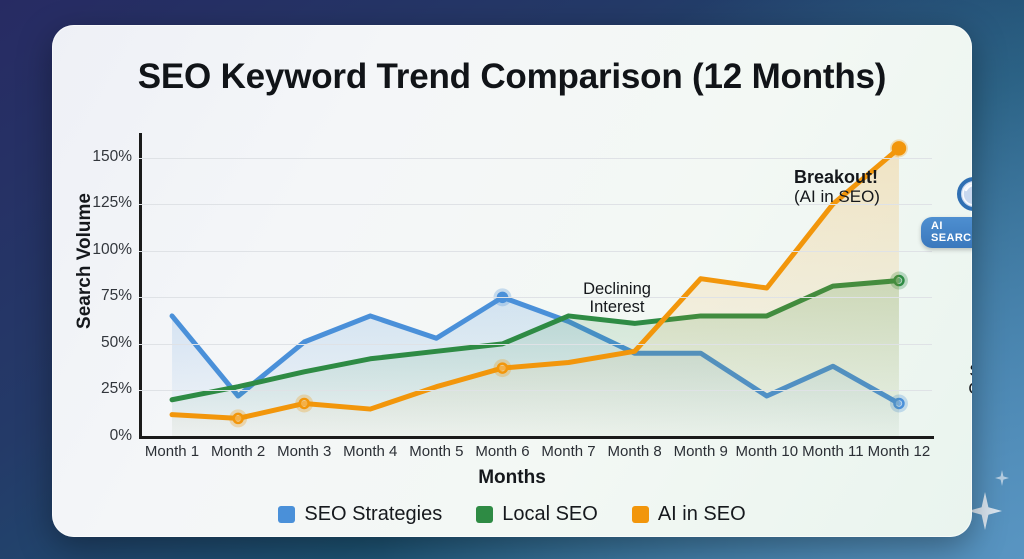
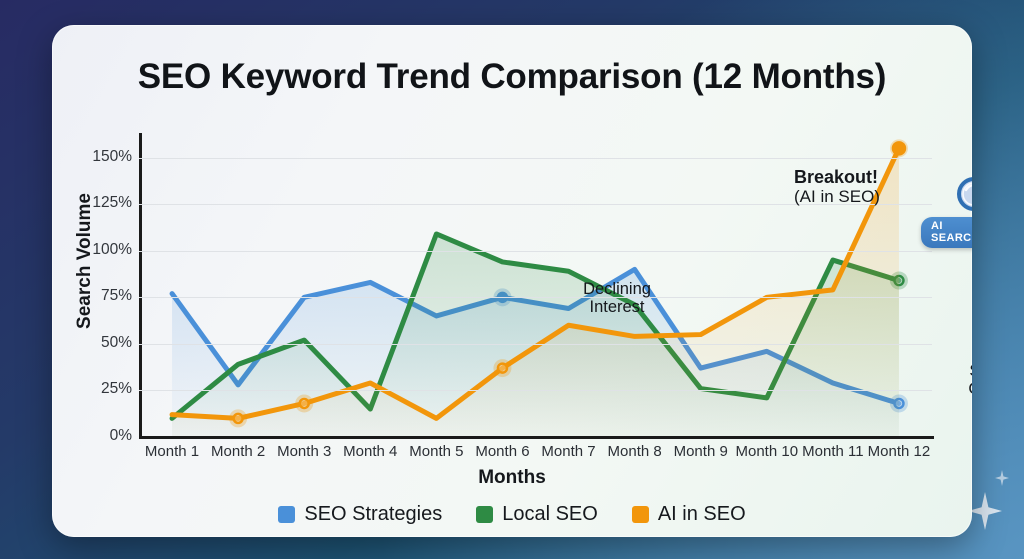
SEO Strategies/Month 1: 65% -> 77%
Local SEO/Month 1: 20% -> 10%
SEO Strategies/Month 2: 22% -> 28%
Local SEO/Month 2: 27% -> 39%
SEO Strategies/Month 3: 51% -> 75%
Local SEO/Month 3: 35% -> 52%
SEO Strategies/Month 4: 65% -> 83%
Local SEO/Month 4: 42% -> 15%
AI in SEO/Month 4: 15% -> 29%
SEO Strategies/Month 5: 53% -> 65%
Local SEO/Month 5: 46% -> 109%
AI in SEO/Month 5: 27% -> 10%
Local SEO/Month 6: 50% -> 94%
SEO Strategies/Month 7: 62% -> 69%
Local SEO/Month 7: 65% -> 89%
AI in SEO/Month 7: 40% -> 60%
SEO Strategies/Month 8: 45% -> 90%
Local SEO/Month 8: 61% -> 71%
AI in SEO/Month 8: 46% -> 54%
SEO Strategies/Month 9: 45% -> 37%
Local SEO/Month 9: 65% -> 26%
AI in SEO/Month 9: 85% -> 55%
SEO Strategies/Month 10: 22% -> 46%
Local SEO/Month 10: 65% -> 21%
AI in SEO/Month 10: 80% -> 75%
SEO Strategies/Month 11: 38% -> 29%
Local SEO/Month 11: 81% -> 95%
AI in SEO/Month 11: 125% -> 79%
